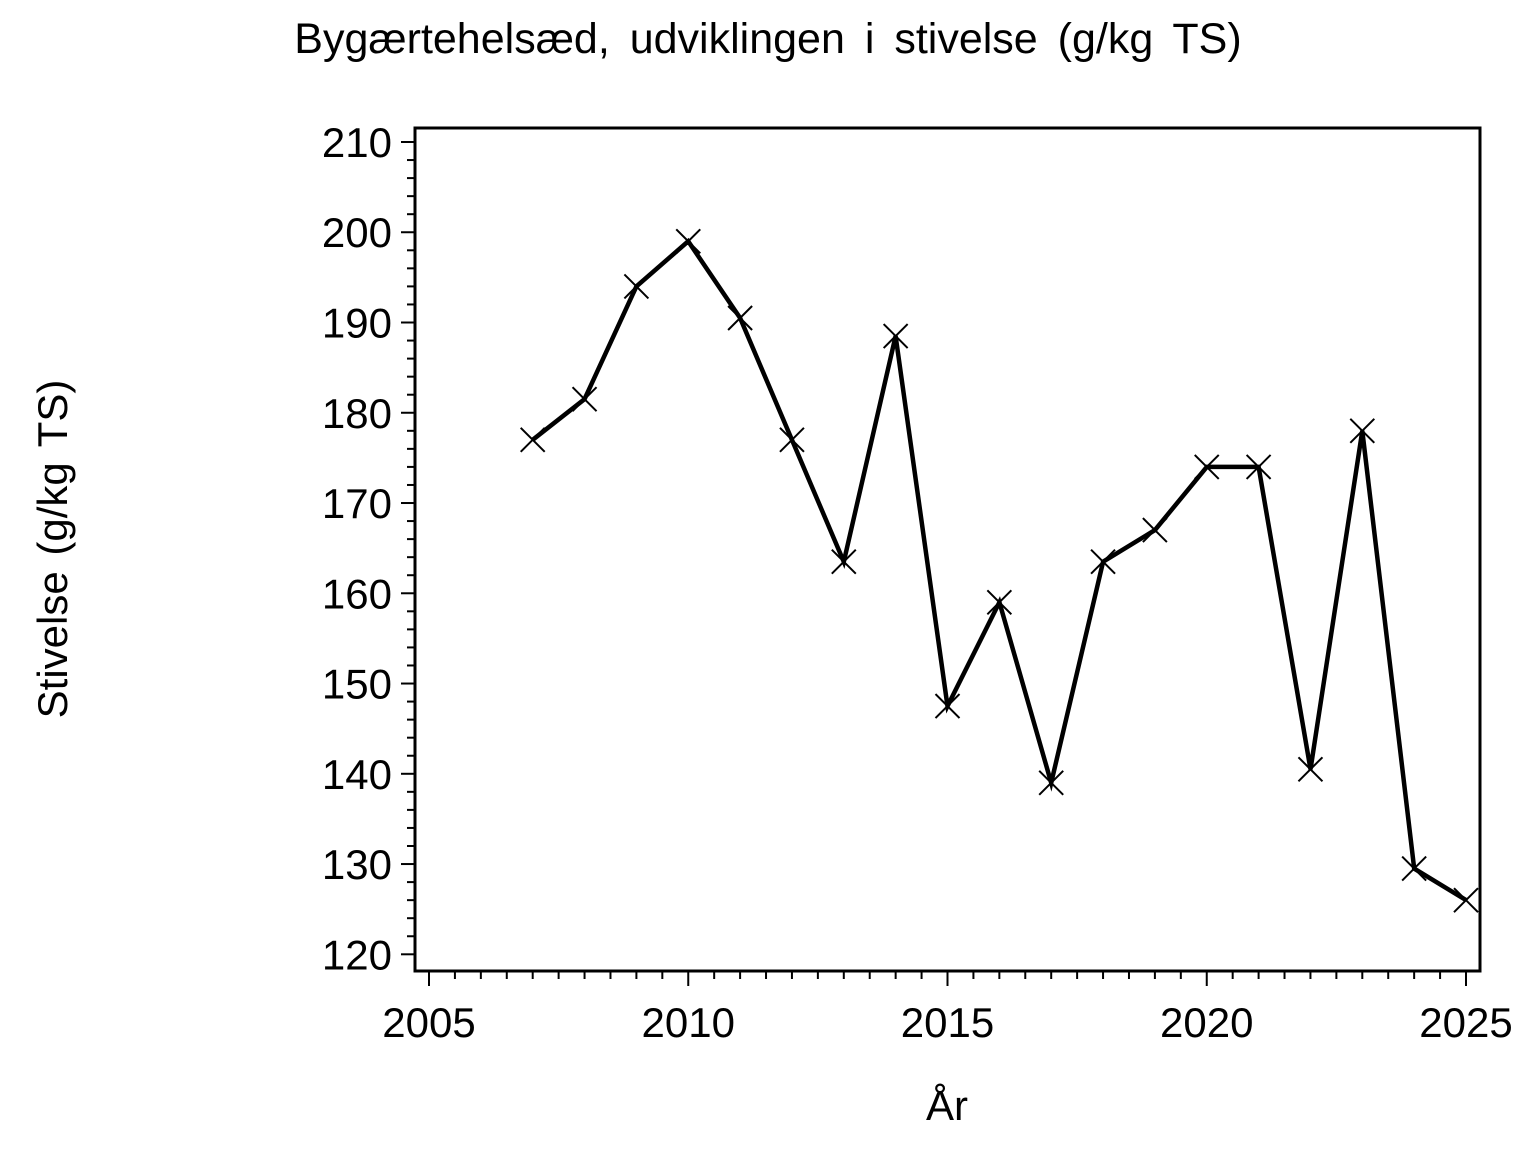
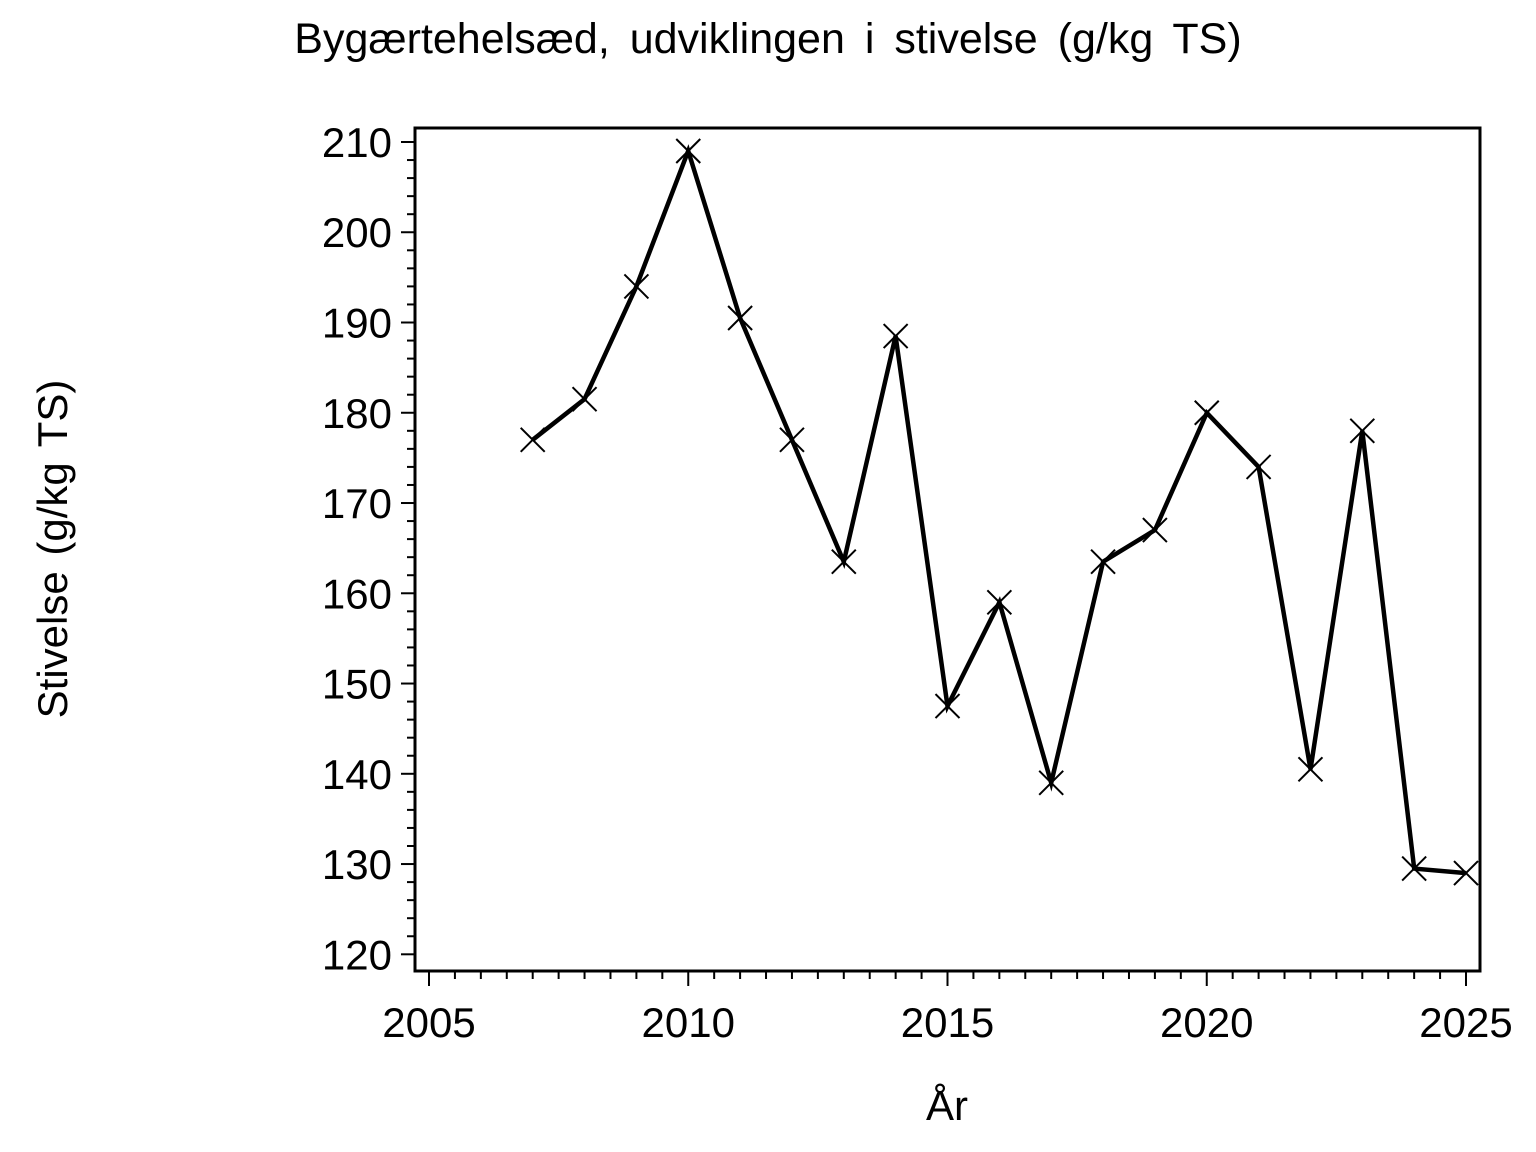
2010: 199 -> 209
2020: 174 -> 180
2025: 126 -> 129
